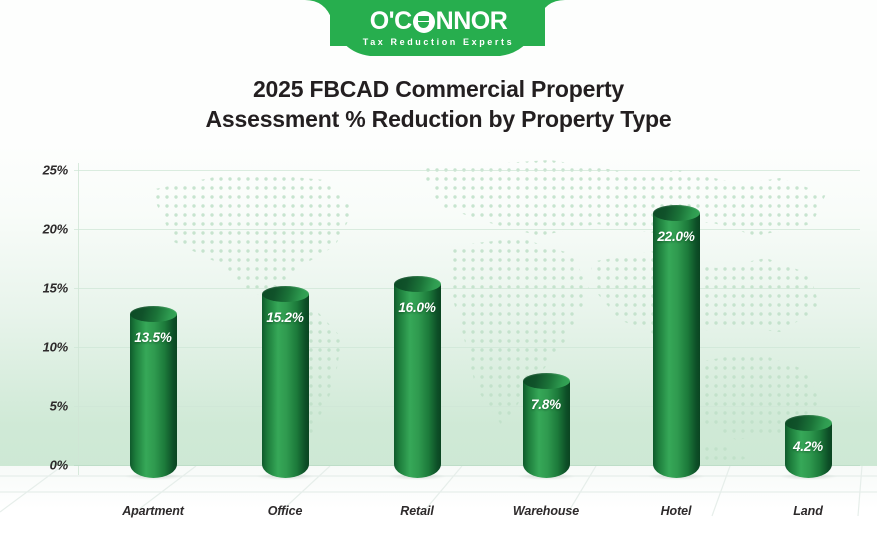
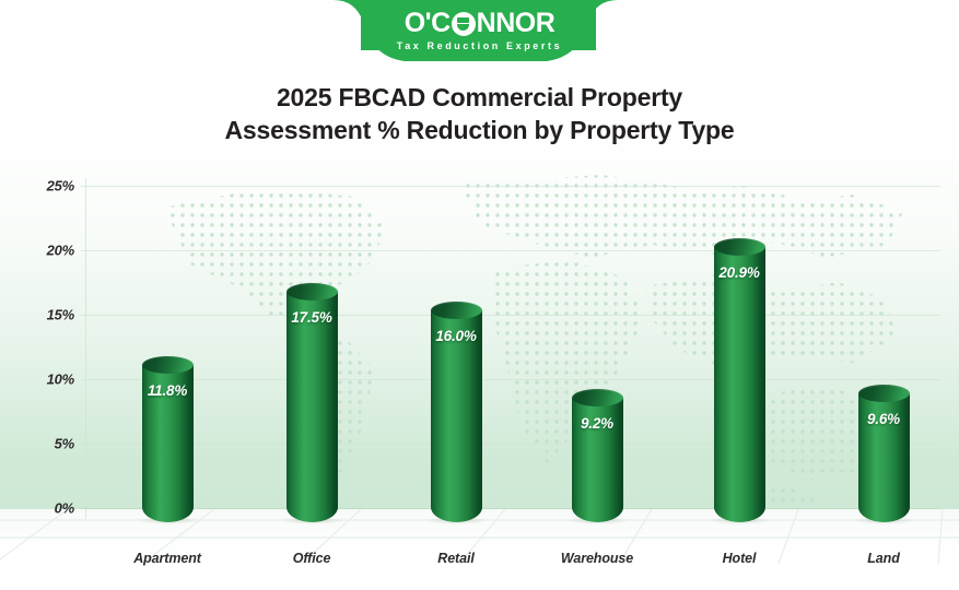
Apartment: 13.5% -> 11.8%
Office: 15.2% -> 17.5%
Warehouse: 7.8% -> 9.2%
Hotel: 22.0% -> 20.9%
Land: 4.2% -> 9.6%
